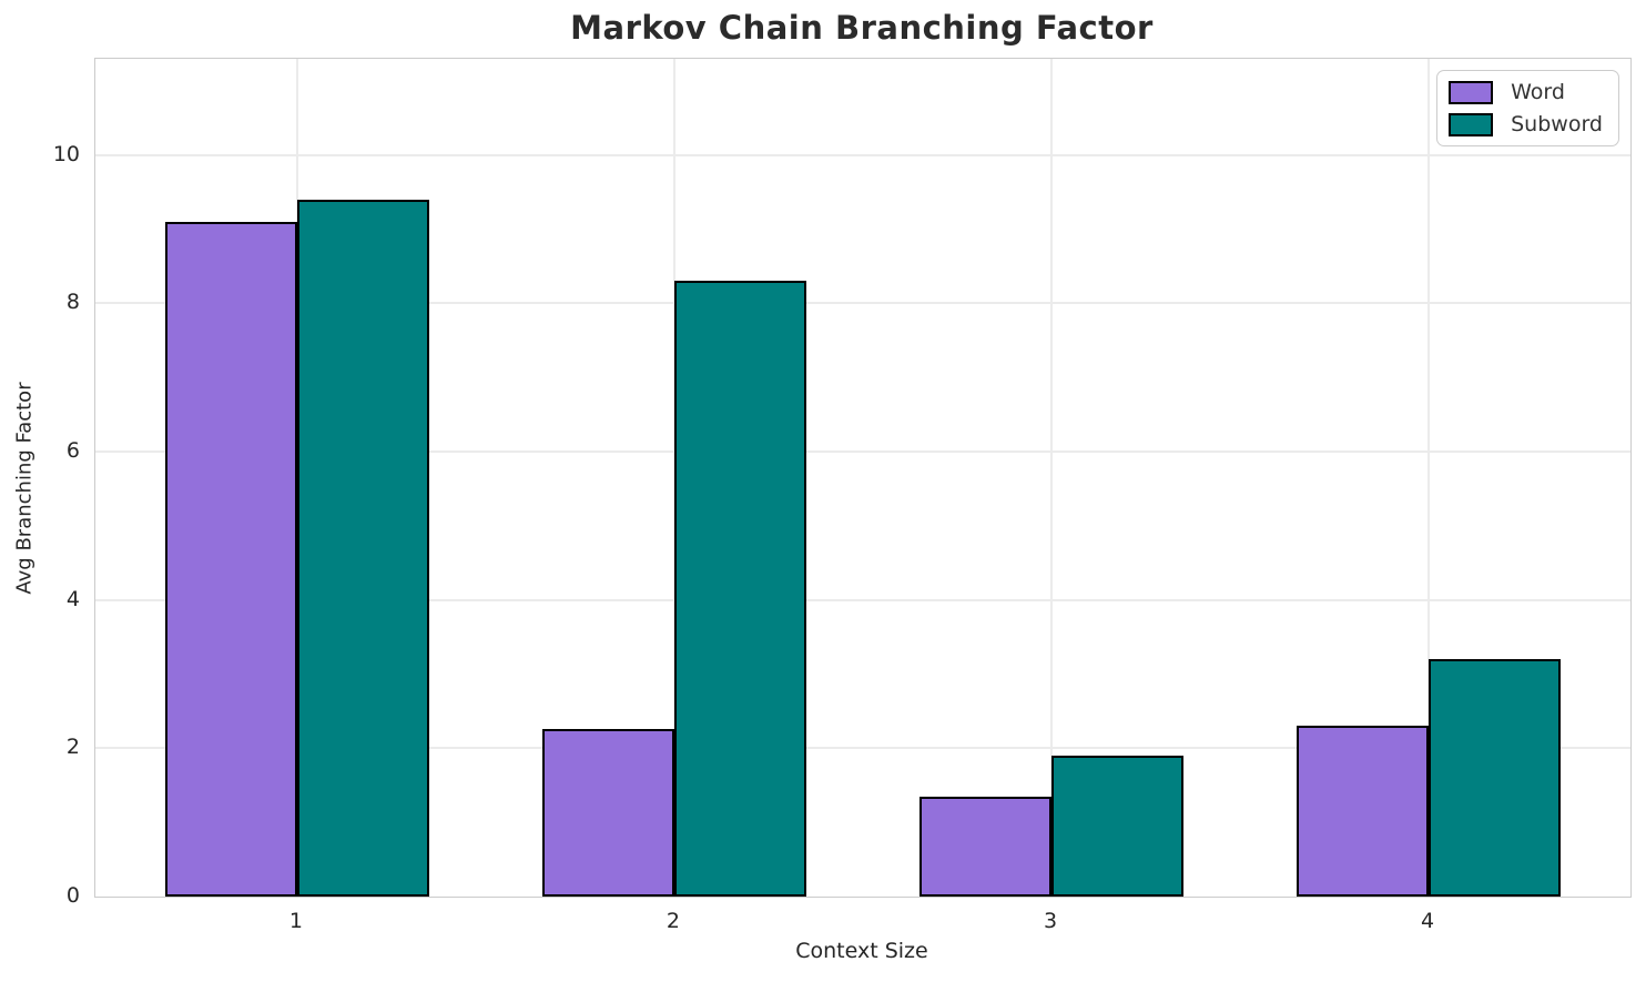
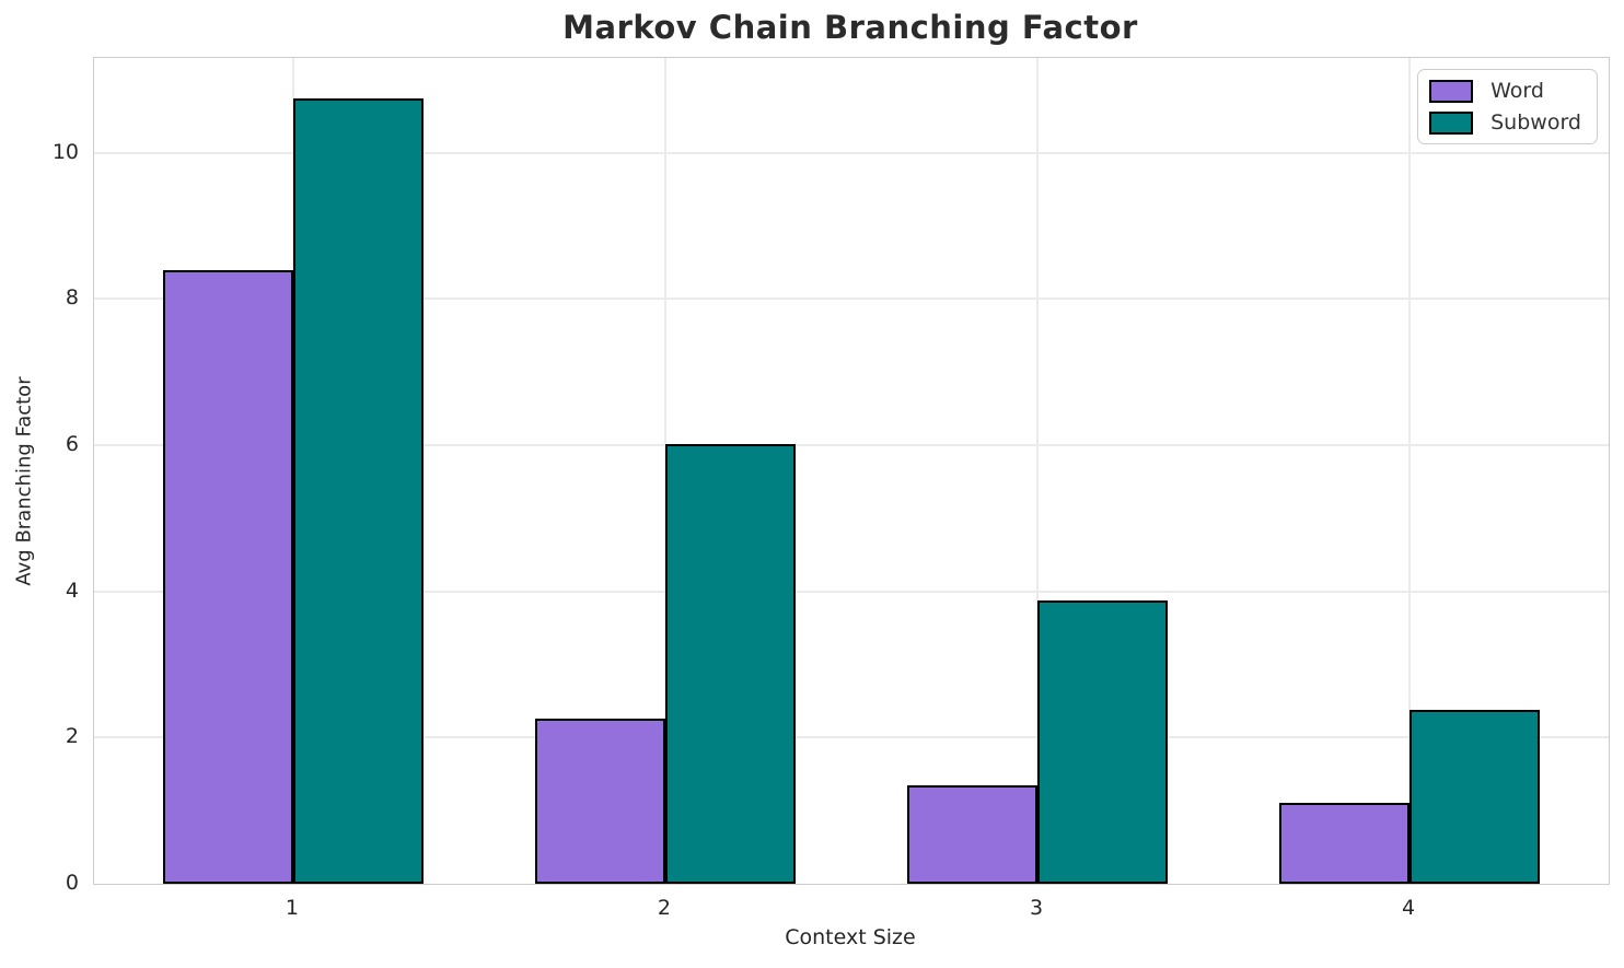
Word/1: 9.1 -> 8.4
Subword/1: 9.4 -> 10.7
Subword/2: 8.3 -> 6.0
Subword/3: 1.9 -> 3.9
Word/4: 2.3 -> 1.1
Subword/4: 3.2 -> 2.4
